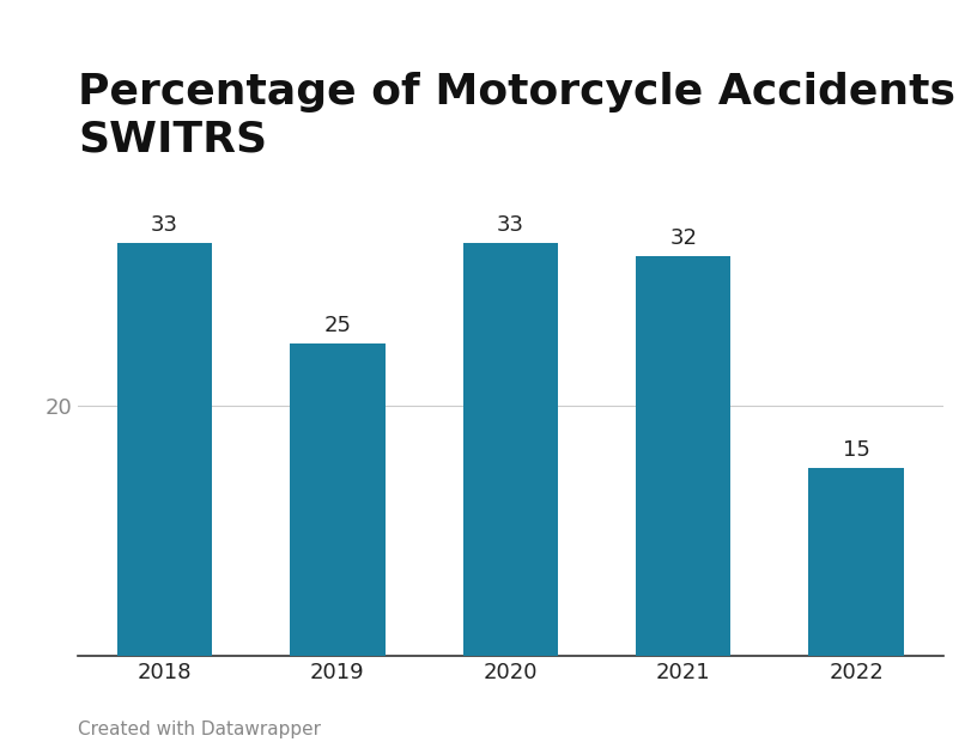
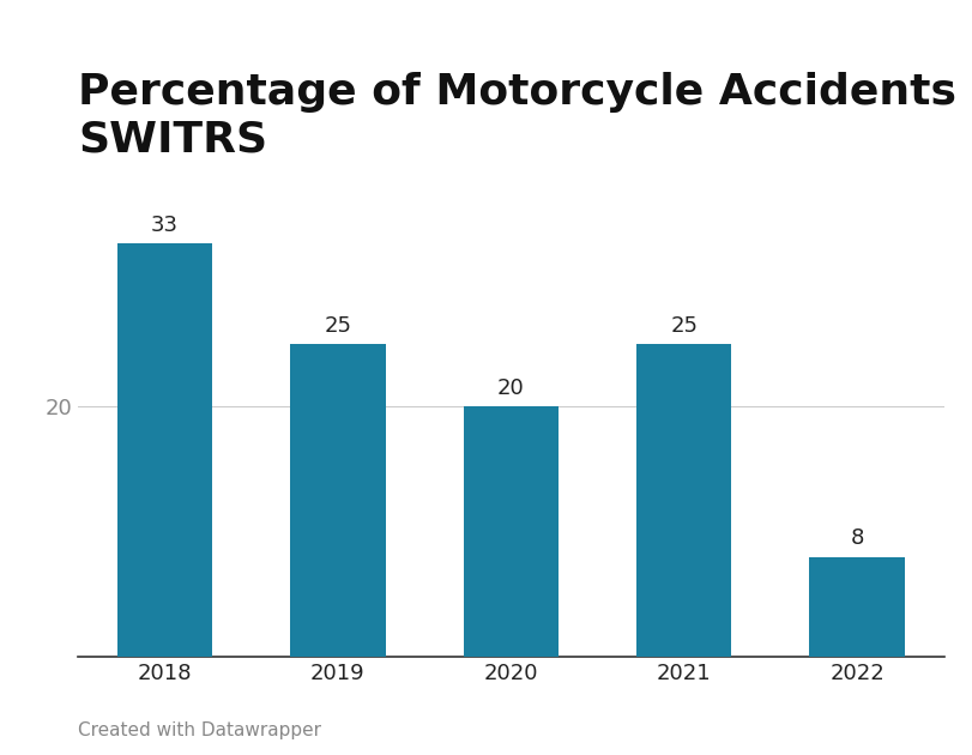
2020: 33 -> 20
2021: 32 -> 25
2022: 15 -> 8
